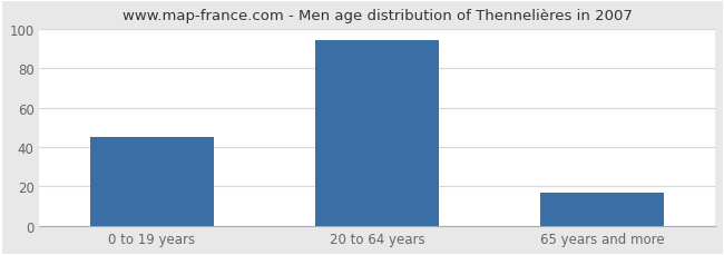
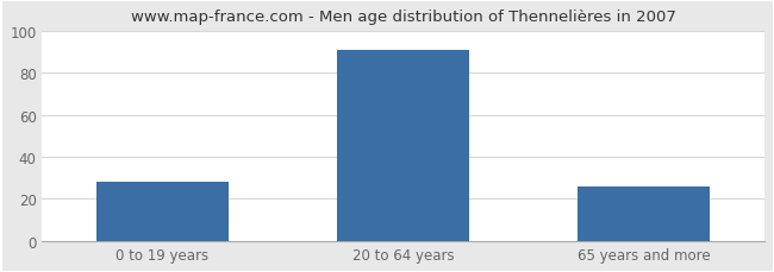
0 to 19 years: 45 -> 28
20 to 64 years: 94 -> 91
65 years and more: 17 -> 26
